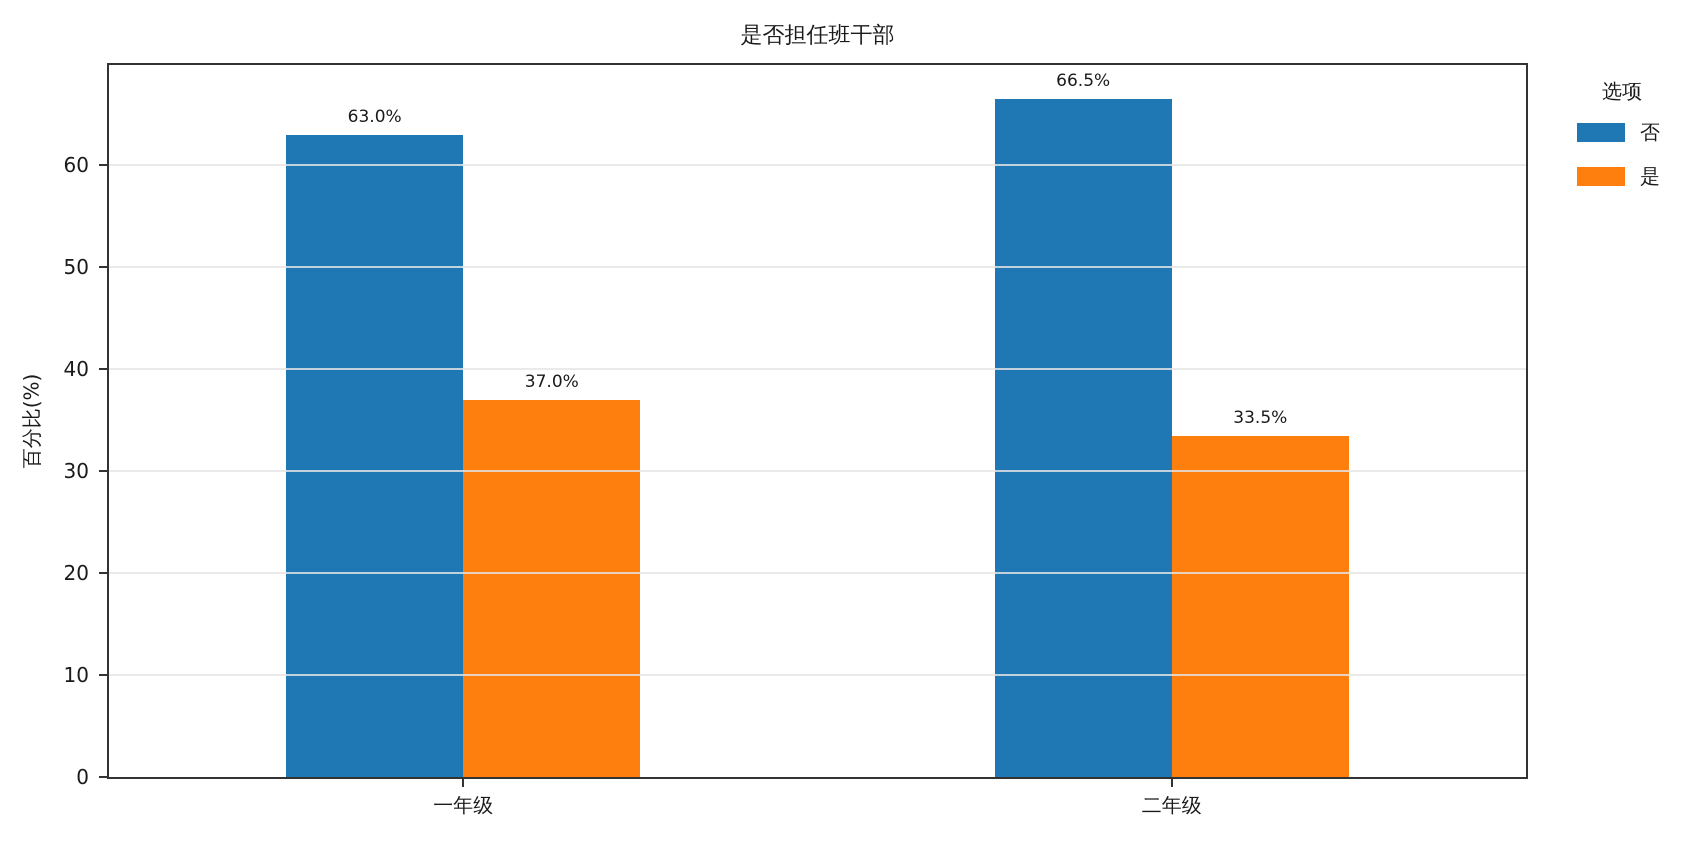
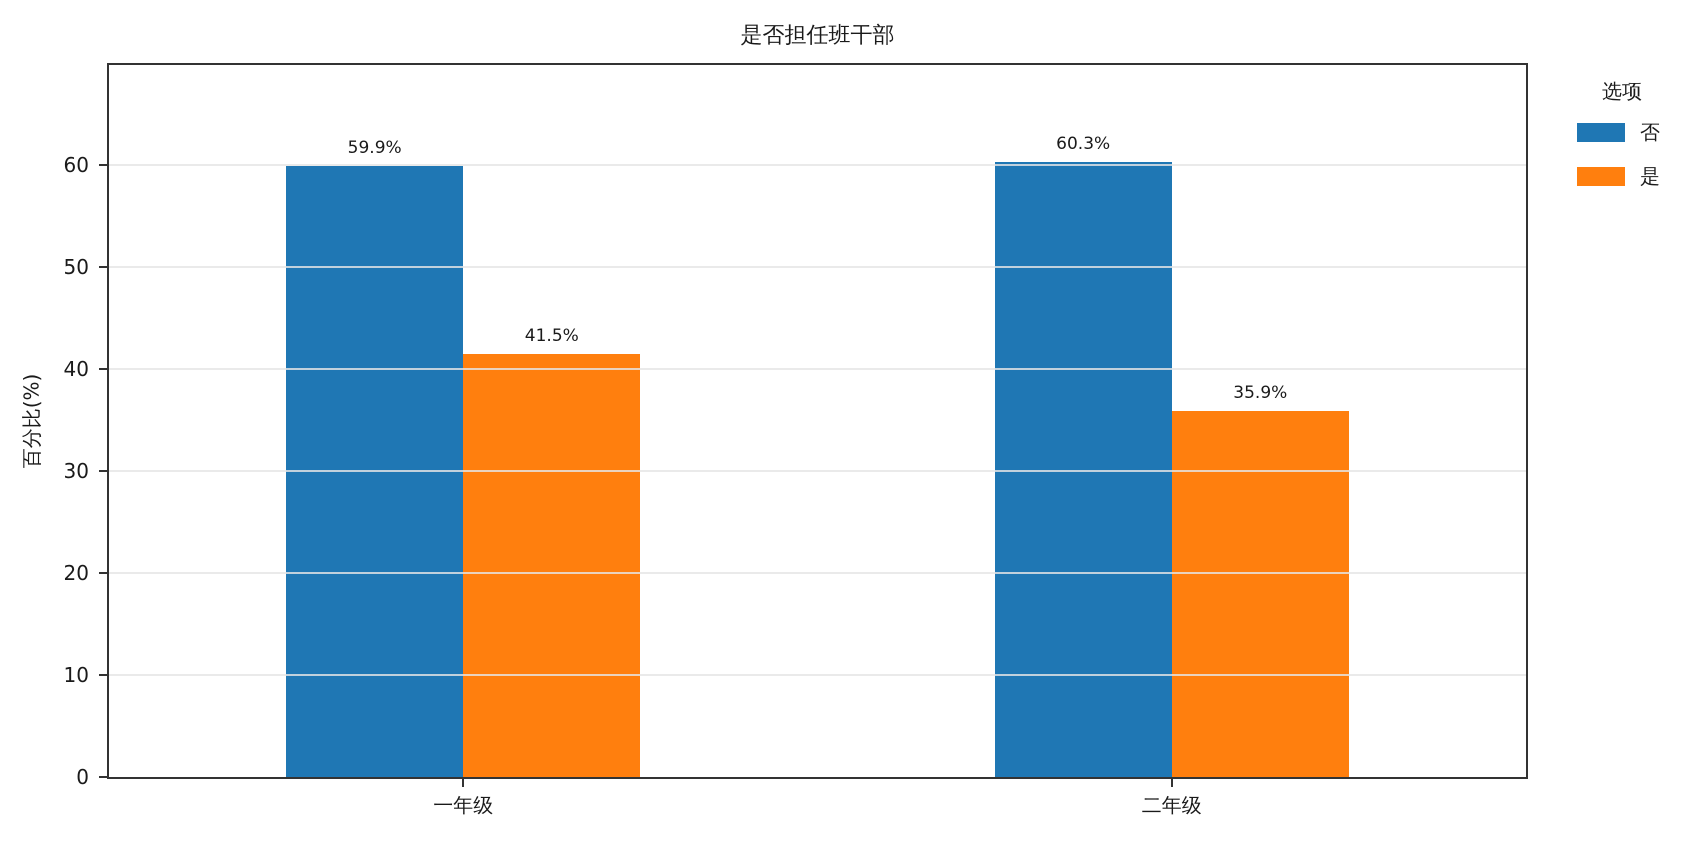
否/一年级: 63.0% -> 59.9%
是/一年级: 37.0% -> 41.5%
否/二年级: 66.5% -> 60.3%
是/二年级: 33.5% -> 35.9%
